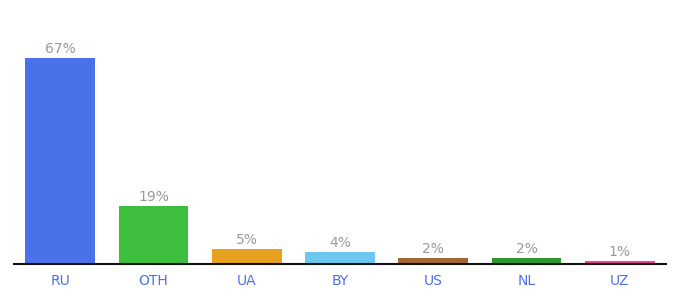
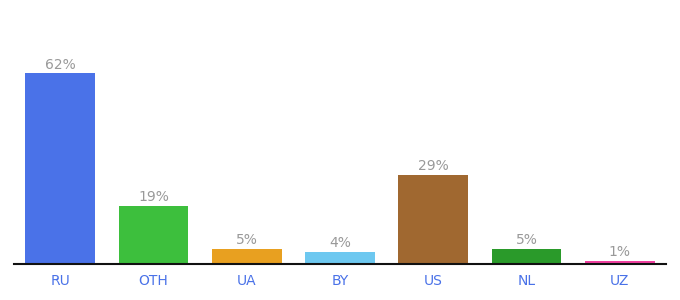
RU: 67% -> 62%
US: 2% -> 29%
NL: 2% -> 5%
